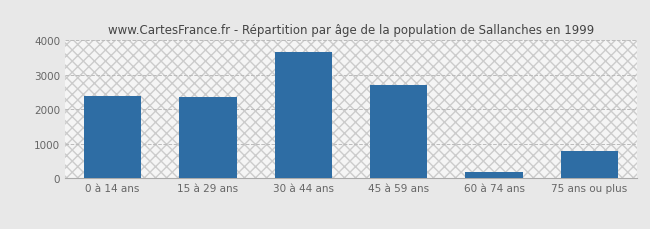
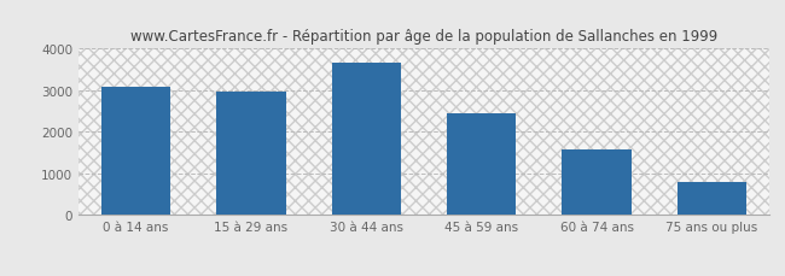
0 à 14 ans: 2400 -> 3080
15 à 29 ans: 2350 -> 2960
45 à 59 ans: 2700 -> 2460
60 à 74 ans: 200 -> 1570
